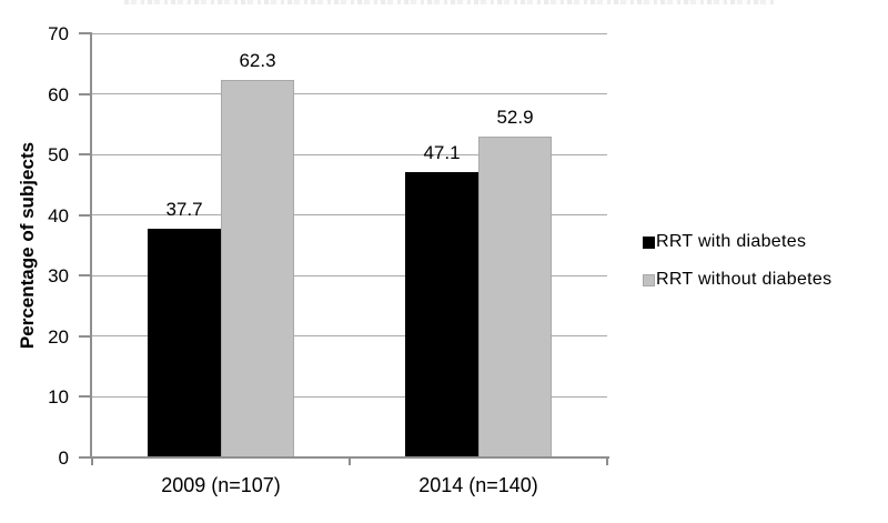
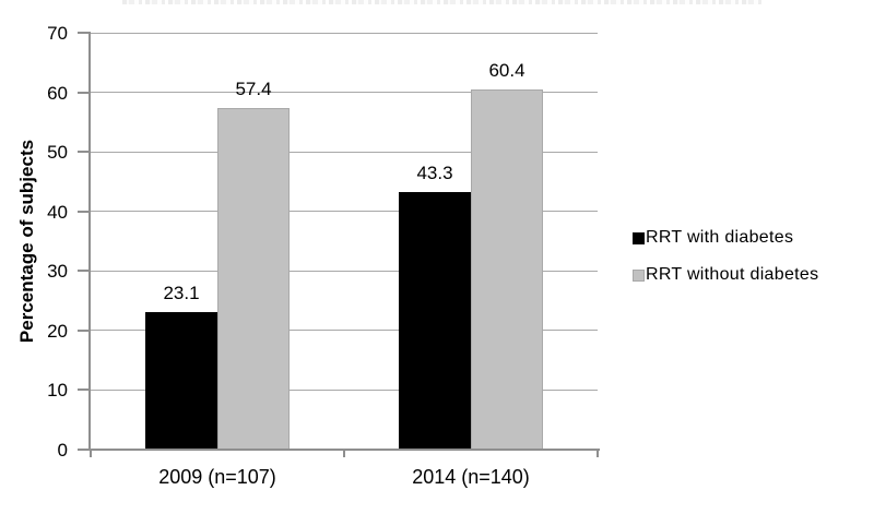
RRT with diabetes/2009 (n=107): 37.7 -> 23.1
RRT without diabetes/2009 (n=107): 62.3 -> 57.4
RRT with diabetes/2014 (n=140): 47.1 -> 43.3
RRT without diabetes/2014 (n=140): 52.9 -> 60.4
